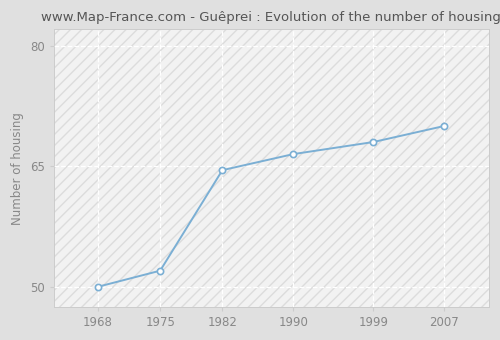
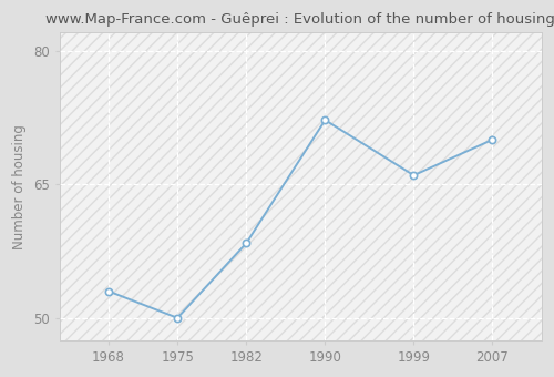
1968: 50.0 -> 53.0
1975: 52.0 -> 50.0
1982: 64.5 -> 58.4
1990: 66.5 -> 72.2
1999: 68.0 -> 66.0
